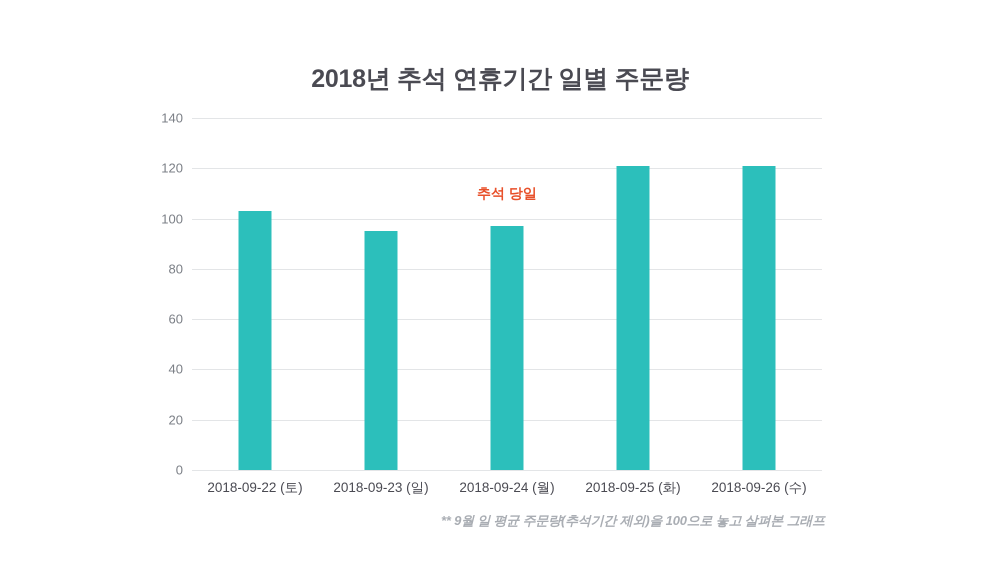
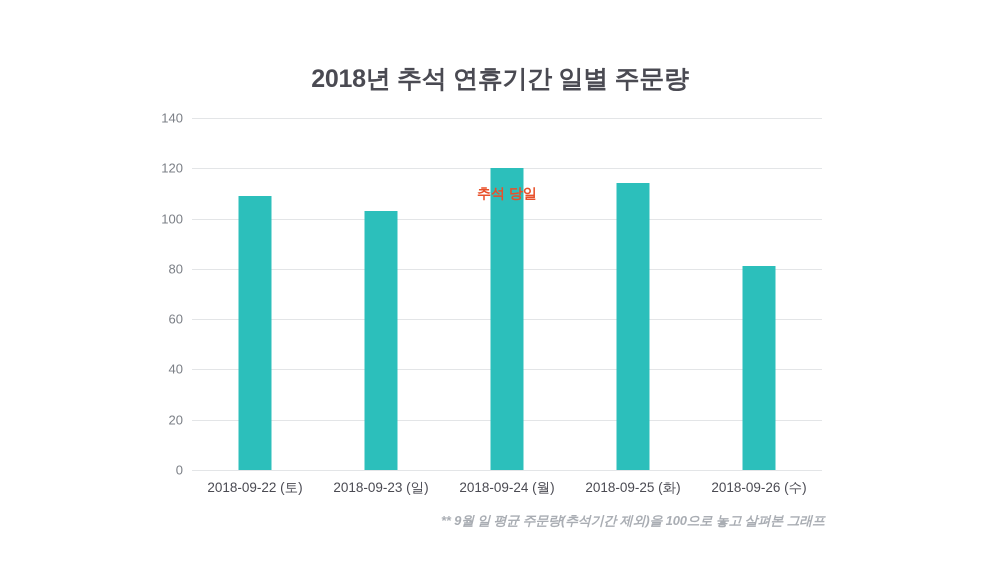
2018-09-22 (토): 103 -> 109
2018-09-23 (일): 95 -> 103
2018-09-24 (월): 97 -> 120
2018-09-25 (화): 121 -> 114
2018-09-26 (수): 121 -> 81
